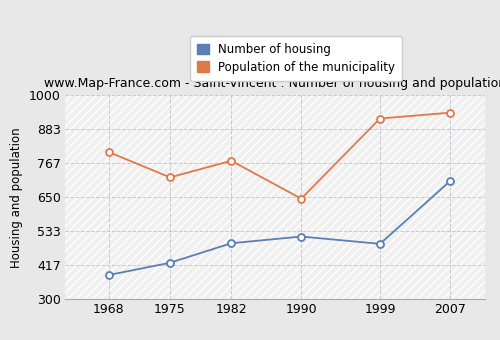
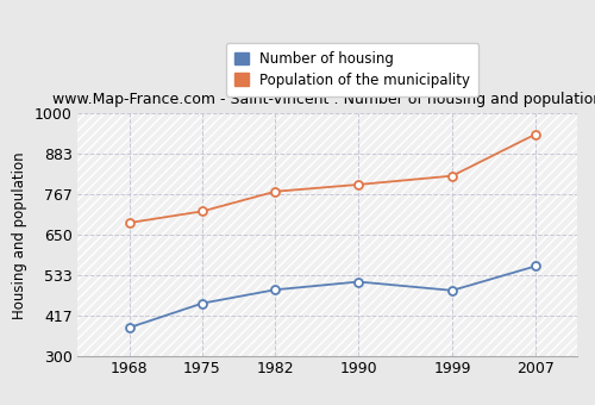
Population of the municipality/1968: 805 -> 685
Number of housing/1975: 425 -> 453
Population of the municipality/1990: 645 -> 795
Population of the municipality/1999: 920 -> 820
Number of housing/2007: 705 -> 560
